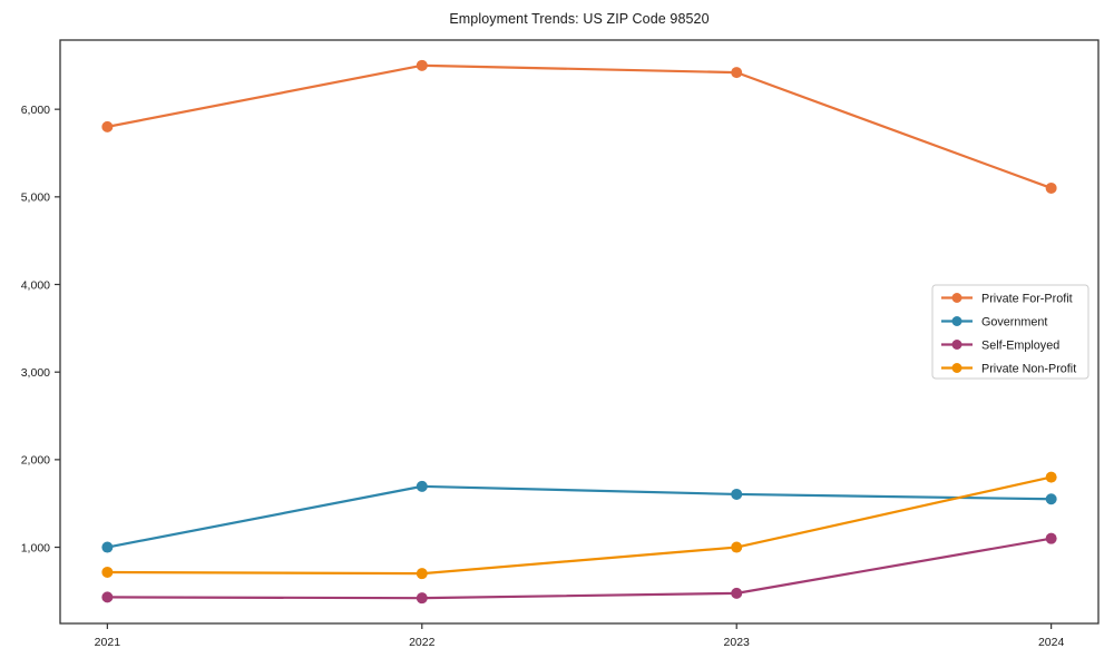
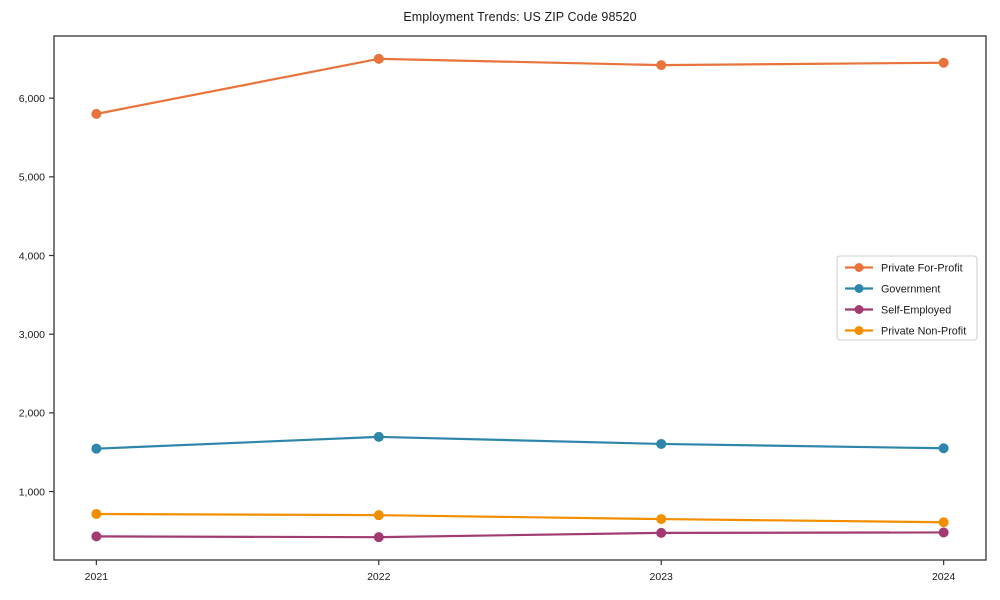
Government/2021: 1000 -> 1500
Private Non-Profit/2023: 1000 -> 600
Private For-Profit/2024: 5100 -> 6400
Self-Employed/2024: 1100 -> 500
Private Non-Profit/2024: 1800 -> 600
